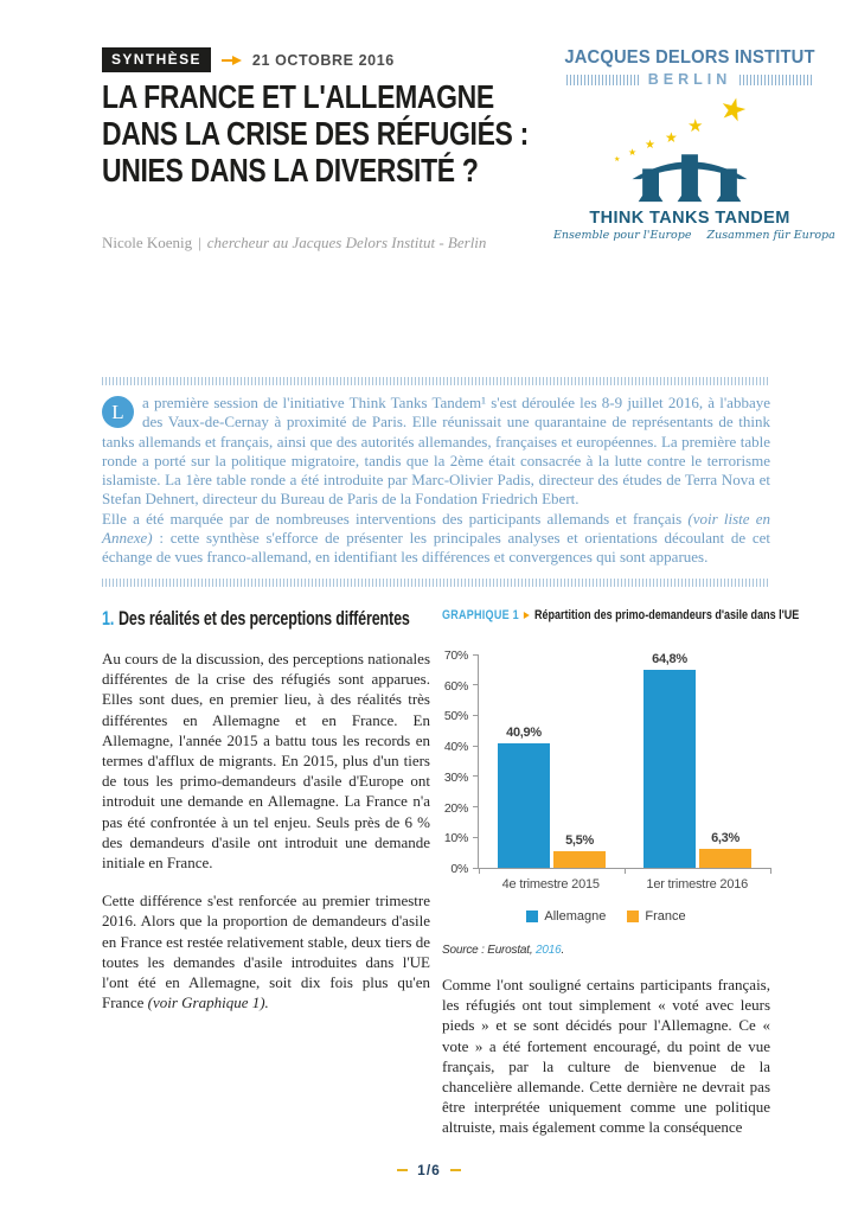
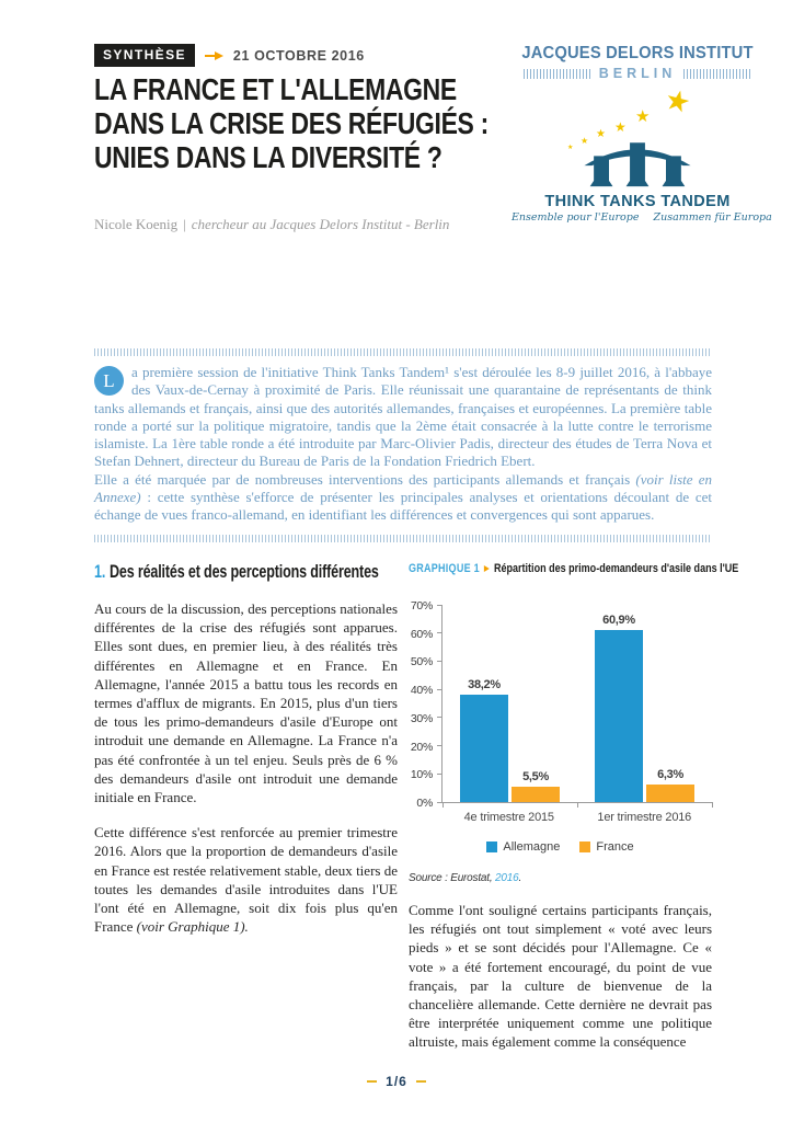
Allemagne/4e trimestre 2015: 40,9% -> 38,2%
Allemagne/1er trimestre 2016: 64,8% -> 60,9%
